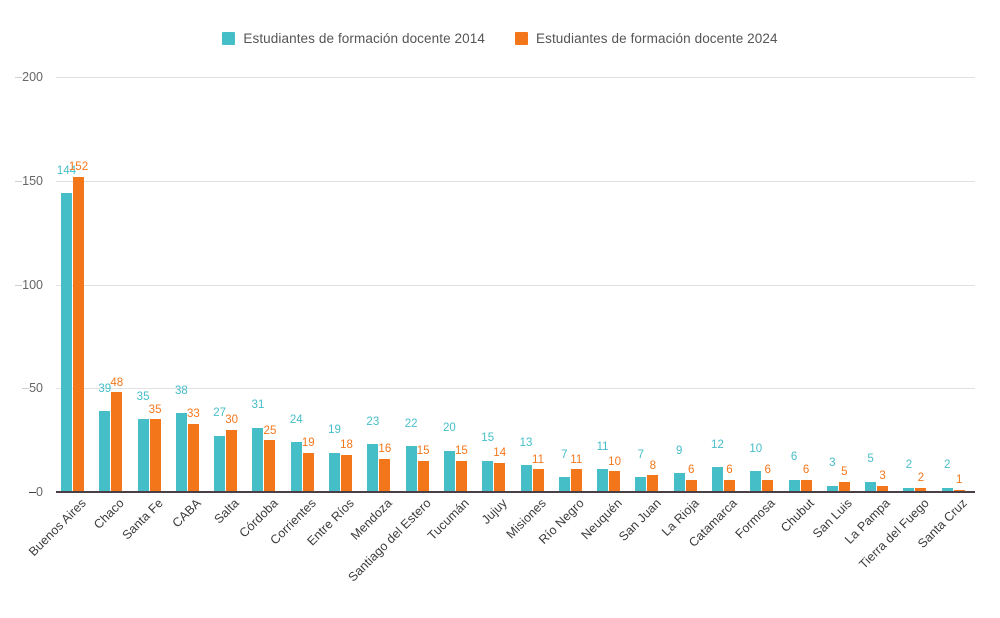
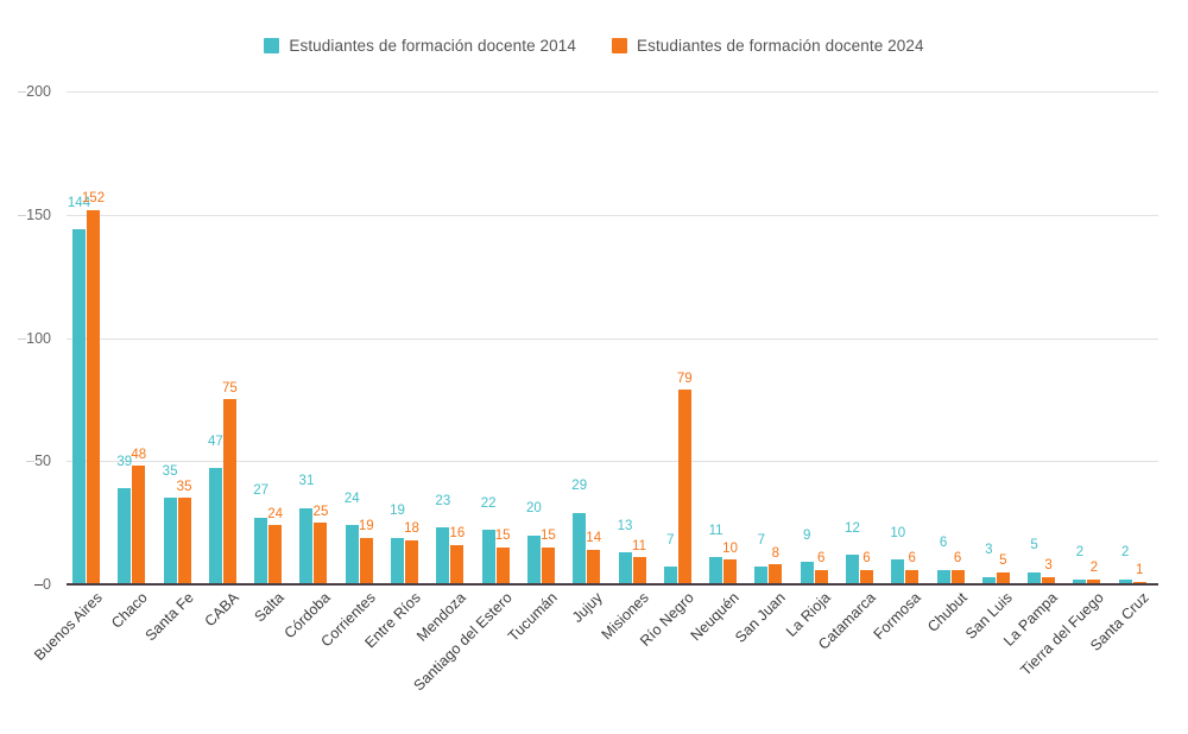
Estudiantes de formación docente 2014/CABA: 38 -> 47
Estudiantes de formación docente 2024/CABA: 33 -> 75
Estudiantes de formación docente 2024/Salta: 30 -> 24
Estudiantes de formación docente 2014/Jujuy: 15 -> 29
Estudiantes de formación docente 2024/Río Negro: 11 -> 79
